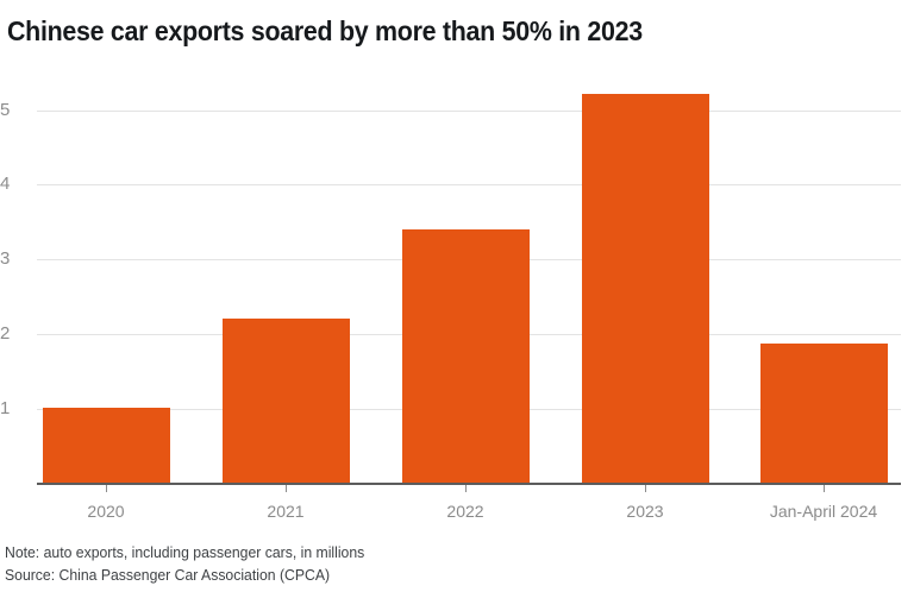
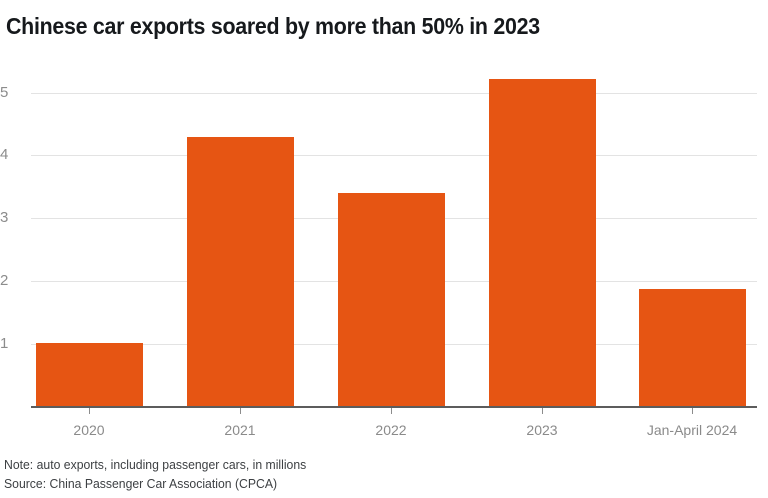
2021: 2.2 -> 4.3
